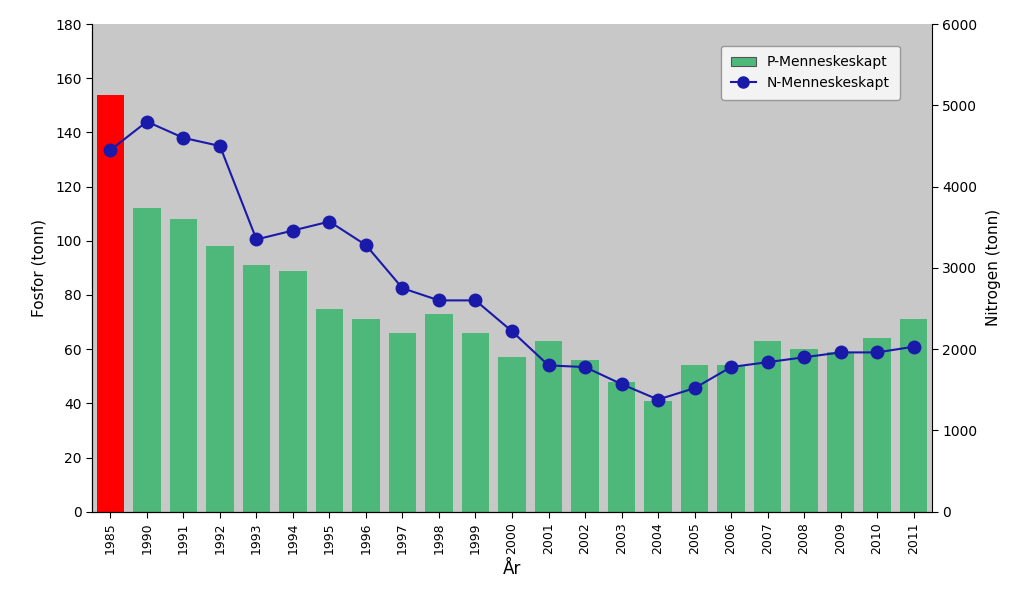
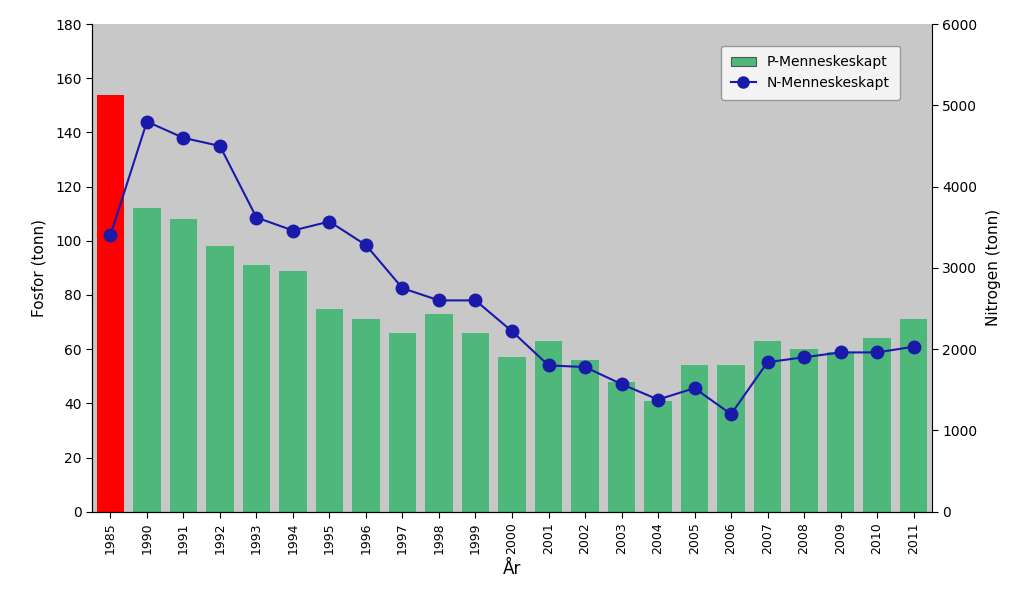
N-Menneskeskapt/1985: 4450 -> 3400
N-Menneskeskapt/1993: 3350 -> 3620
N-Menneskeskapt/2006: 1780 -> 1200
